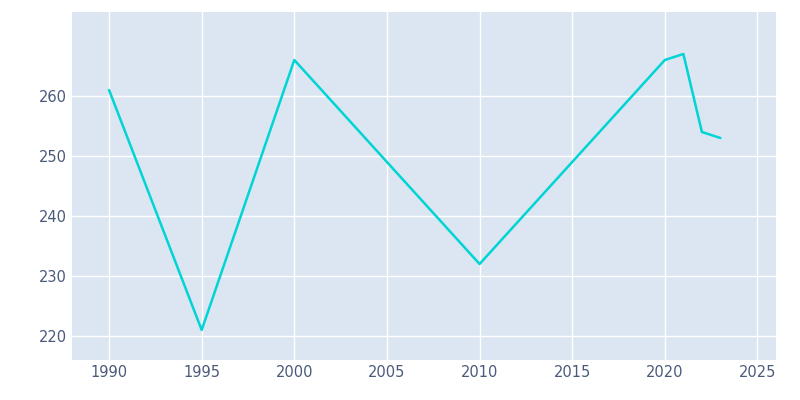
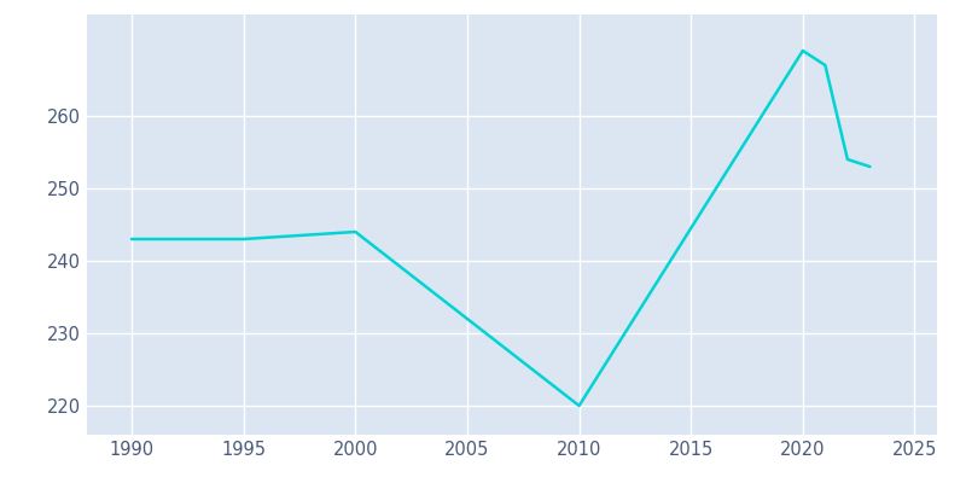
1990: 261 -> 243
1995: 221 -> 243
2000: 266 -> 244
2010: 232 -> 220
2020: 266 -> 269
